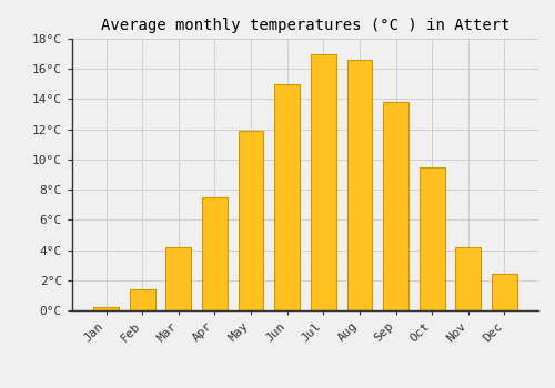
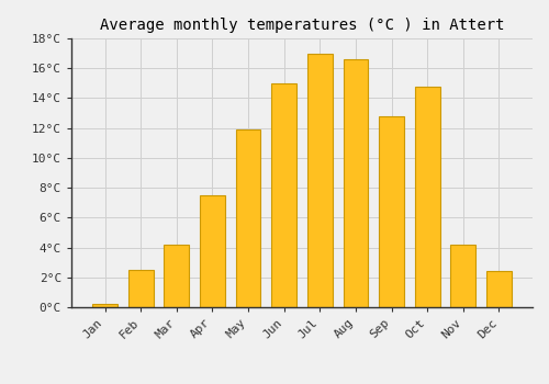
Feb: 1.4°C -> 2.5°C
Sep: 13.8°C -> 12.8°C
Oct: 9.5°C -> 14.8°C
